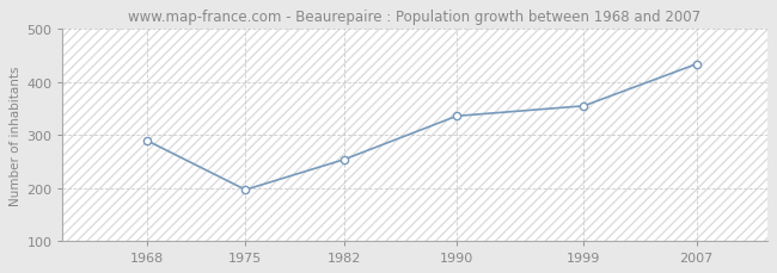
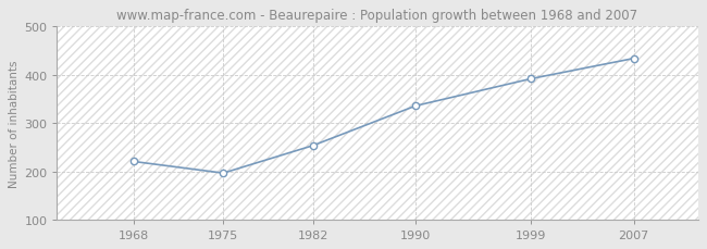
1968: 290 -> 221
1999: 355 -> 392
